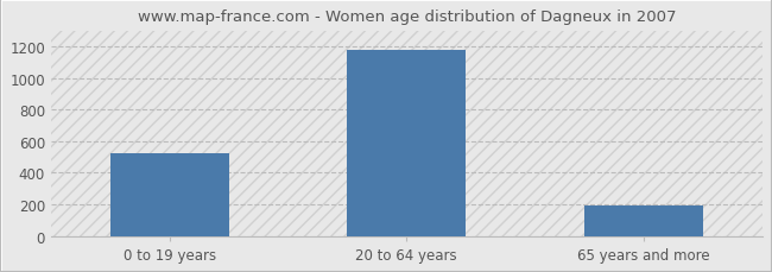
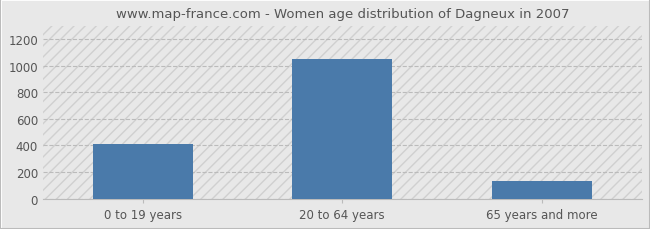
0 to 19 years: 520 -> 410
20 to 64 years: 1180 -> 1050
65 years and more: 190 -> 130
